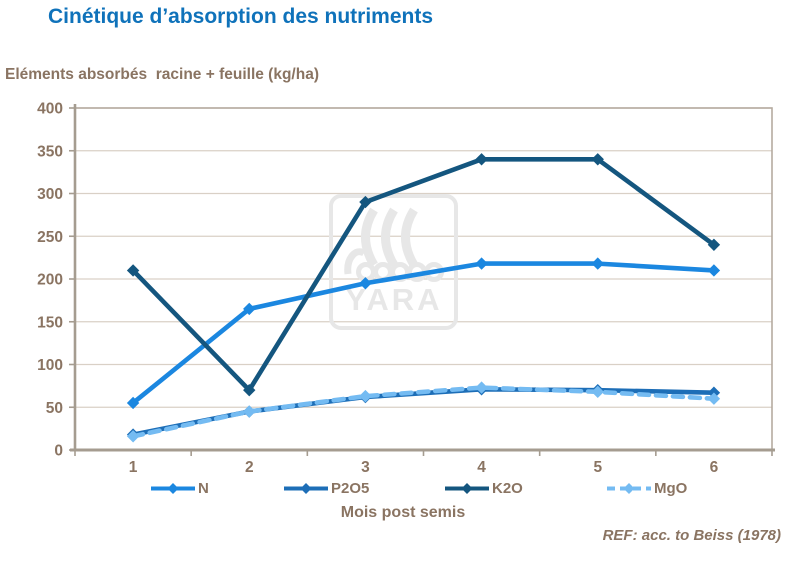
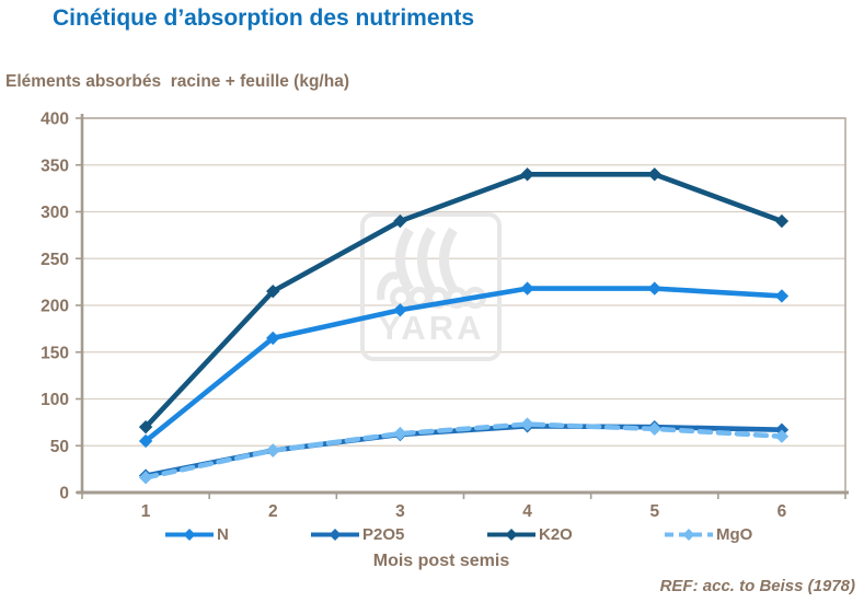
K2O/1: 210 -> 70
K2O/2: 70 -> 220
K2O/6: 240 -> 290
